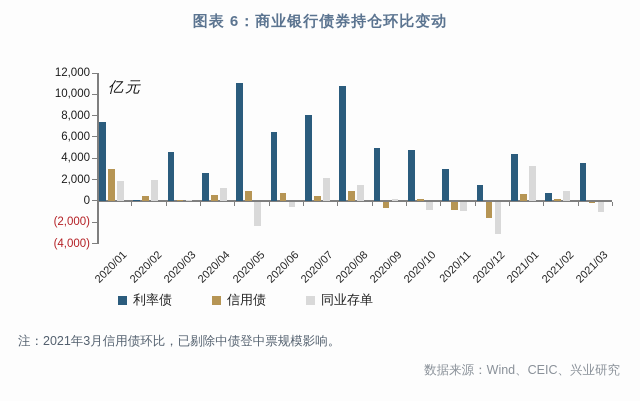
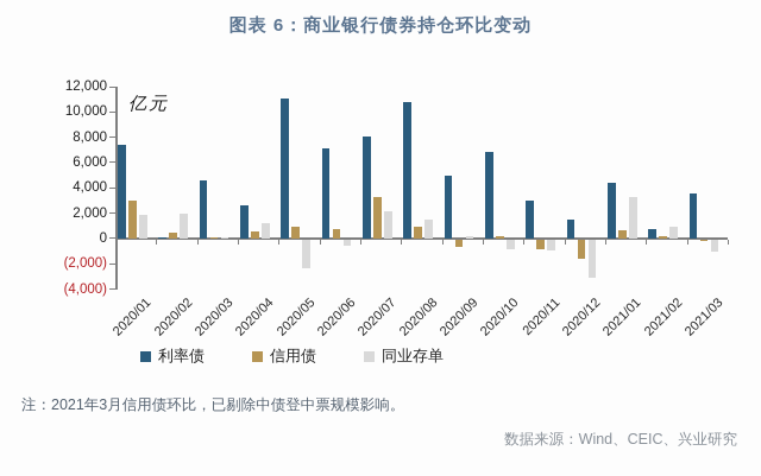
利率债/2020/06: 6500 -> 7100
信用债/2020/07: 400 -> 3300
利率债/2020/10: 4800 -> 6800
